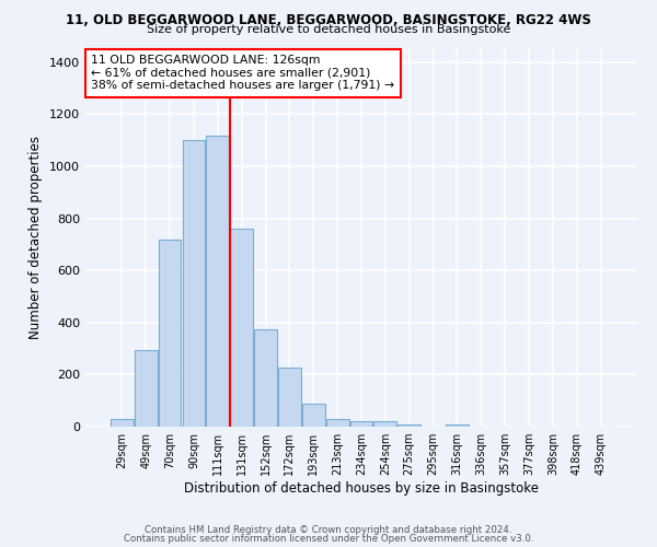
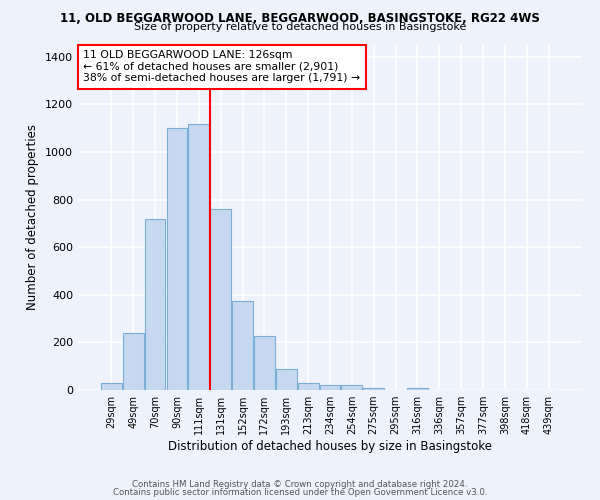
49sqm: 295 -> 240
